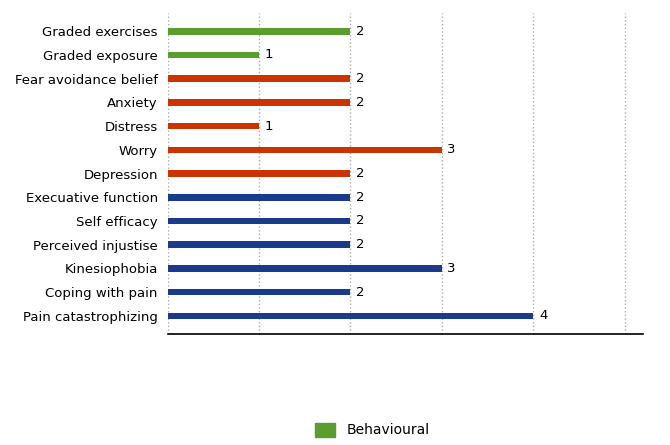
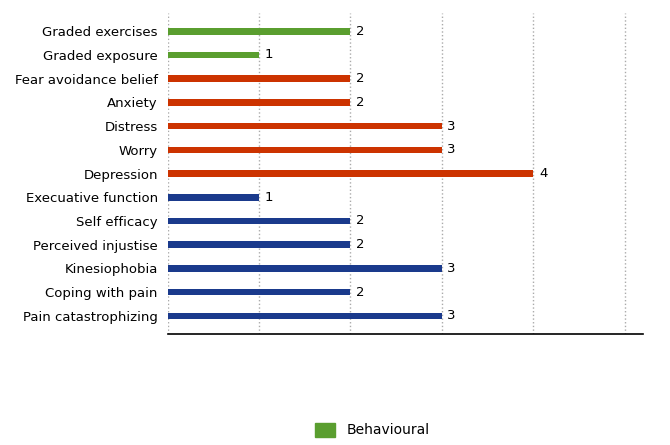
Distress: 1 -> 3
Depression: 2 -> 4
Execuative function: 2 -> 1
Pain catastrophizing: 4 -> 3
